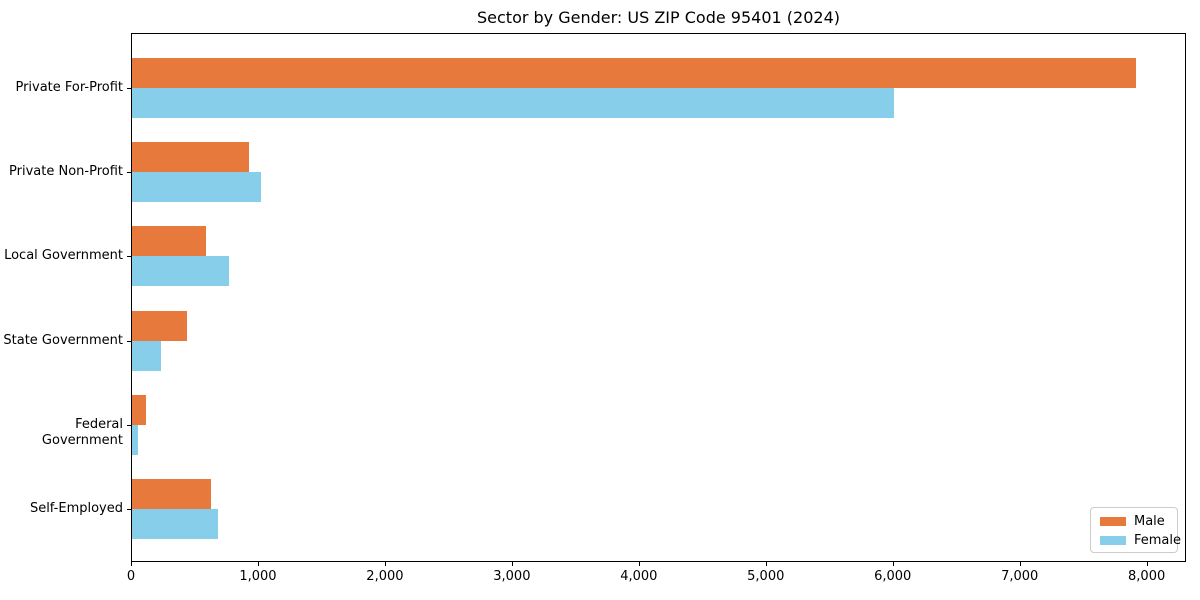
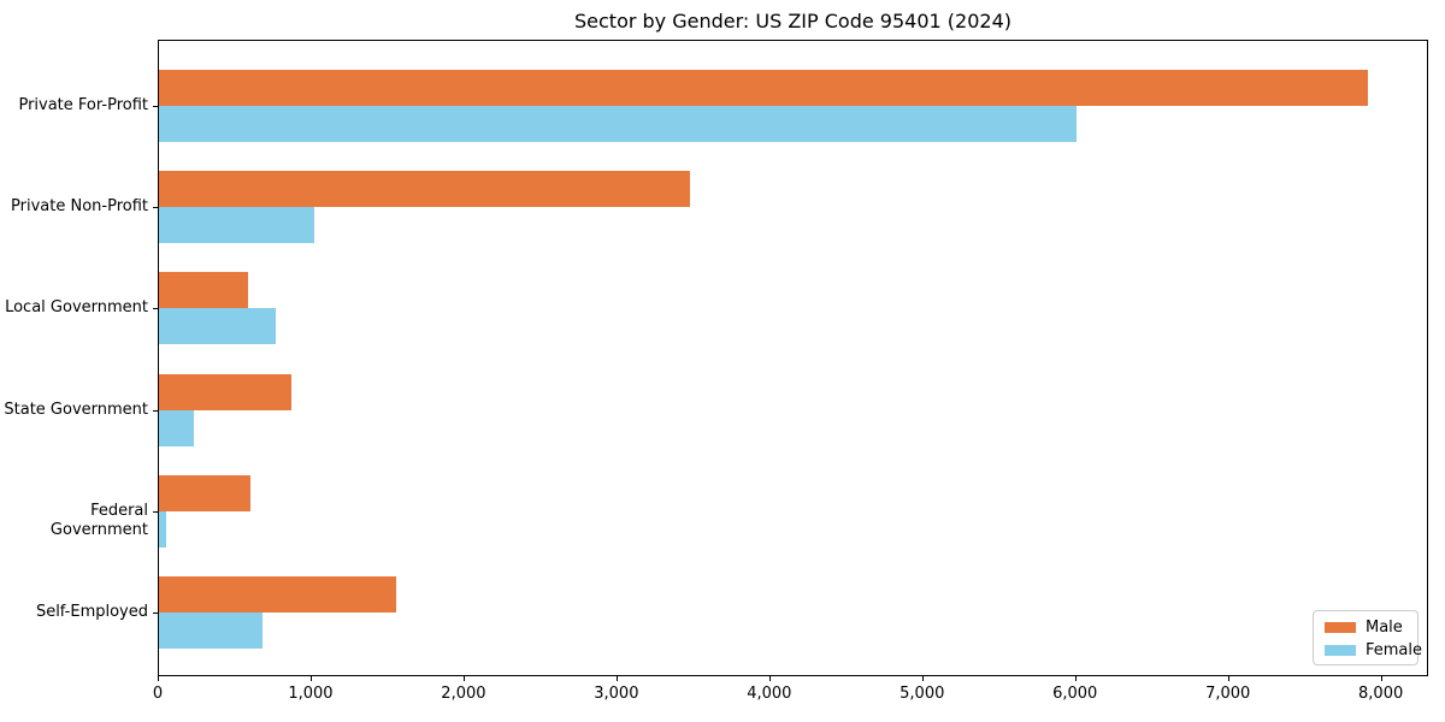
Male/Private Non-Profit: 920 -> 3470
Male/State Government: 440 -> 870
Male/Federal Government: 110 -> 600
Male/Self-Employed: 620 -> 1550
